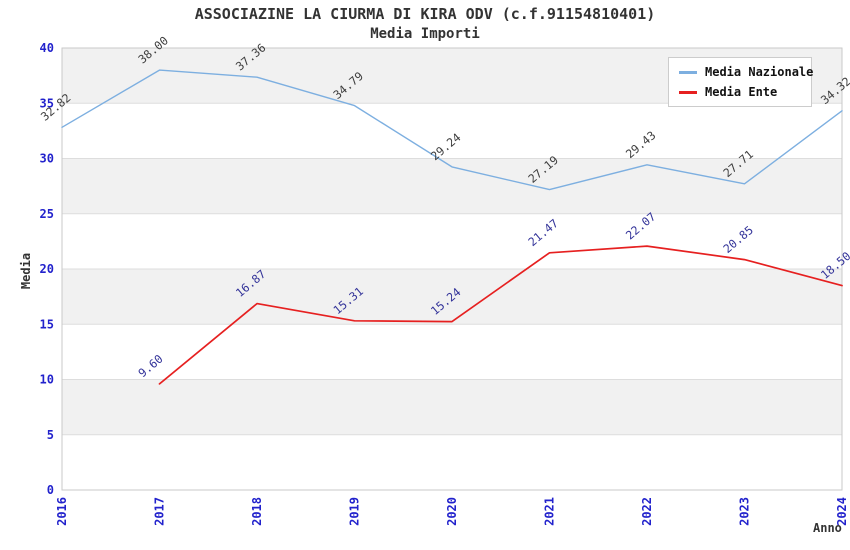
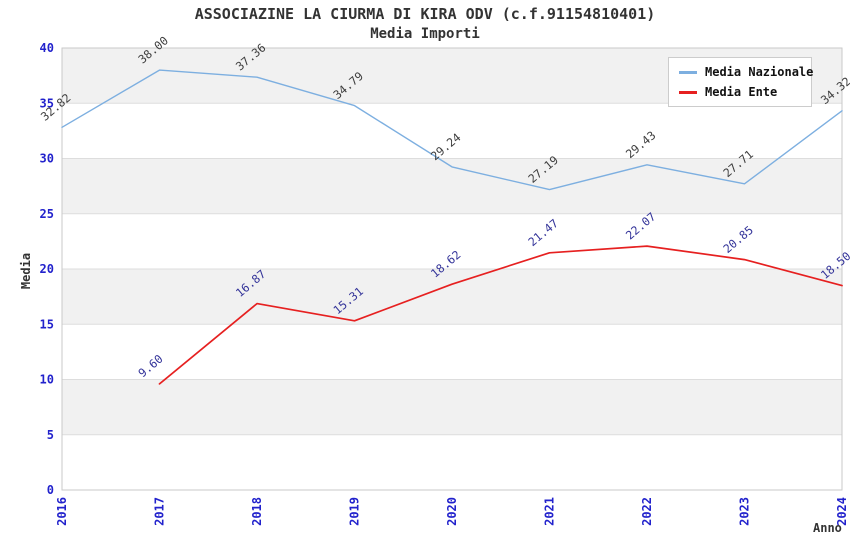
Media Ente/2020: 15.24 -> 18.62
